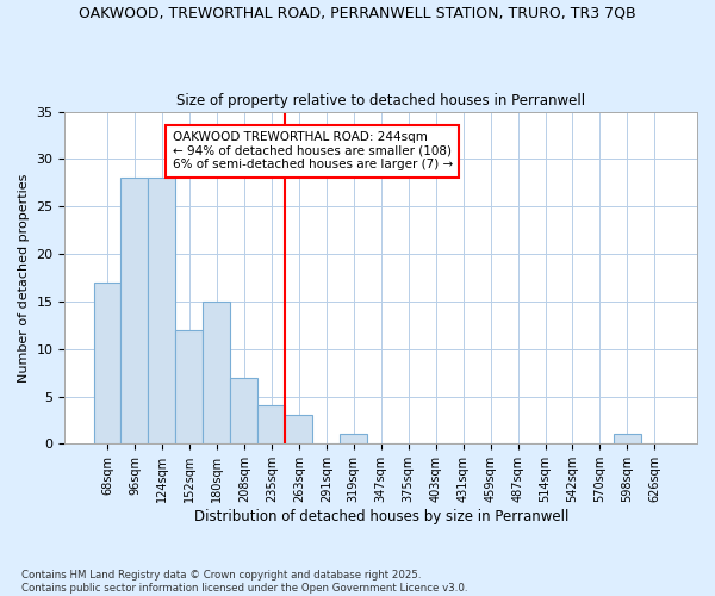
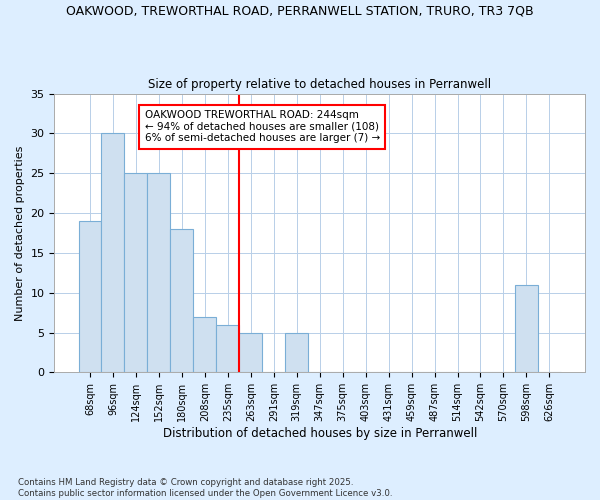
68sqm: 17 -> 19
96sqm: 28 -> 30
124sqm: 28 -> 25
152sqm: 12 -> 25
180sqm: 15 -> 18
235sqm: 4 -> 6
263sqm: 3 -> 5
319sqm: 1 -> 5
598sqm: 1 -> 11
